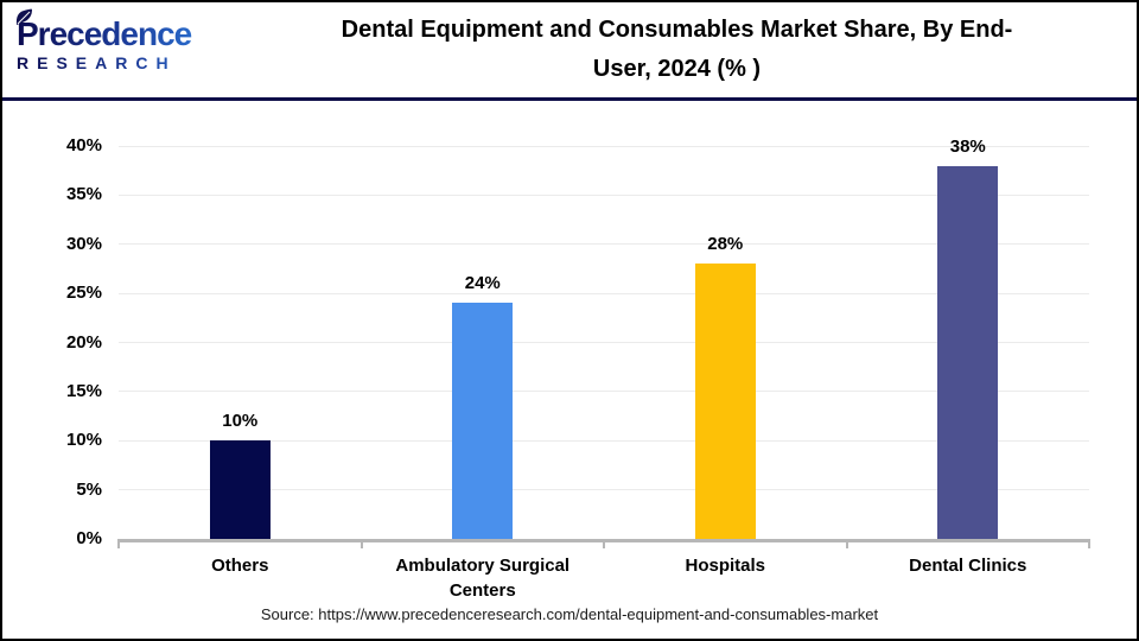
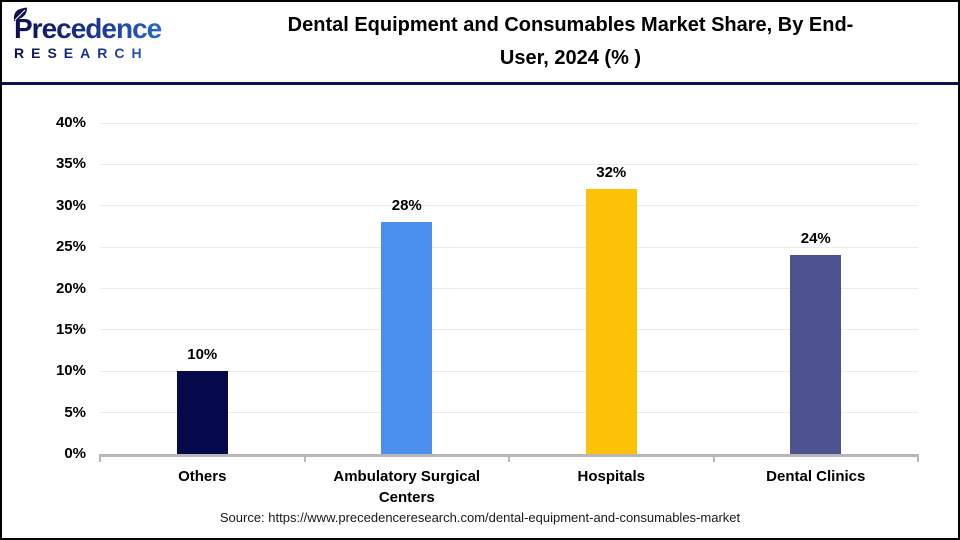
Ambulatory Surgical Centers: 24% -> 28%
Hospitals: 28% -> 32%
Dental Clinics: 38% -> 24%
